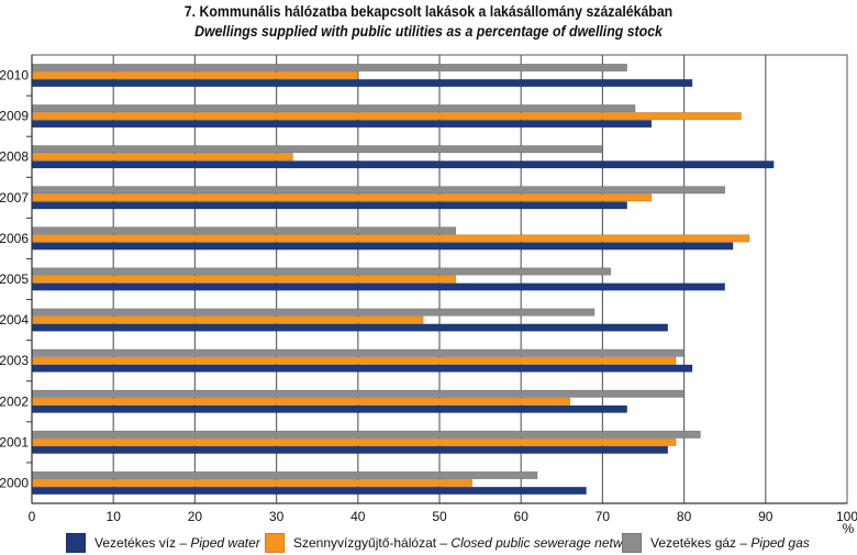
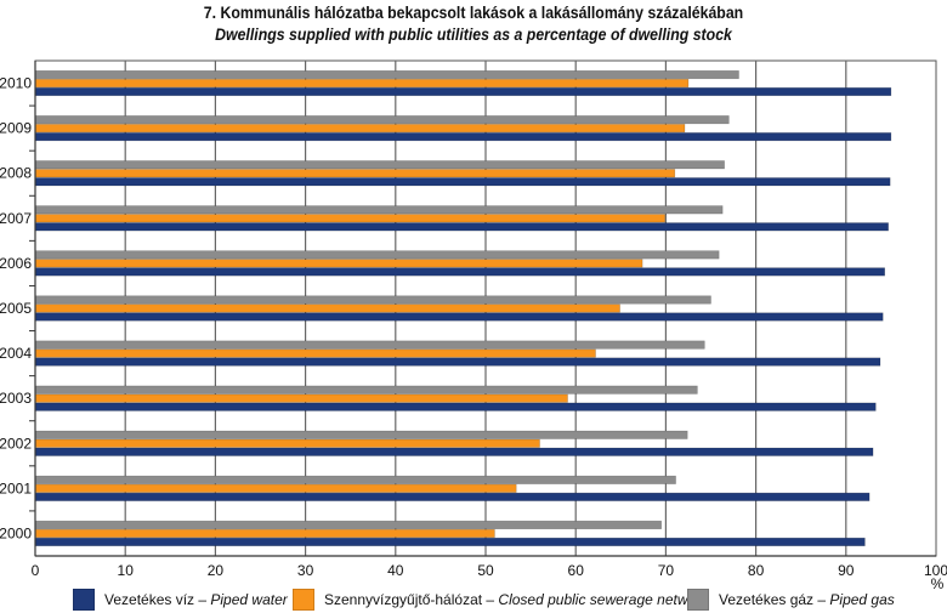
Vezetékes gáz – Piped gas/2010: 73 -> 78
Szennyvízgyűjtő-hálózat – Closed public sewerage network/2010: 40 -> 72
Vezetékes víz – Piped water/2010: 81 -> 95
Vezetékes gáz – Piped gas/2009: 74 -> 77
Szennyvízgyűjtő-hálózat – Closed public sewerage network/2009: 87 -> 72
Vezetékes víz – Piped water/2009: 76 -> 95
Vezetékes gáz – Piped gas/2008: 70 -> 76
Szennyvízgyűjtő-hálózat – Closed public sewerage network/2008: 32 -> 71
Vezetékes víz – Piped water/2008: 91 -> 95
Vezetékes gáz – Piped gas/2007: 85 -> 76
Szennyvízgyűjtő-hálózat – Closed public sewerage network/2007: 76 -> 70
Vezetékes víz – Piped water/2007: 73 -> 95
Vezetékes gáz – Piped gas/2006: 52 -> 76
Szennyvízgyűjtő-hálózat – Closed public sewerage network/2006: 88 -> 67
Vezetékes víz – Piped water/2006: 86 -> 94
Vezetékes gáz – Piped gas/2005: 71 -> 75
Szennyvízgyűjtő-hálózat – Closed public sewerage network/2005: 52 -> 65
Vezetékes víz – Piped water/2005: 85 -> 94
Vezetékes gáz – Piped gas/2004: 69 -> 74
Szennyvízgyűjtő-hálózat – Closed public sewerage network/2004: 48 -> 62
Vezetékes víz – Piped water/2004: 78 -> 94
Vezetékes gáz – Piped gas/2003: 80 -> 74
Szennyvízgyűjtő-hálózat – Closed public sewerage network/2003: 79 -> 59
Vezetékes víz – Piped water/2003: 81 -> 93
Vezetékes gáz – Piped gas/2002: 80 -> 72
Szennyvízgyűjtő-hálózat – Closed public sewerage network/2002: 66 -> 56
Vezetékes víz – Piped water/2002: 73 -> 93
Vezetékes gáz – Piped gas/2001: 82 -> 71
Szennyvízgyűjtő-hálózat – Closed public sewerage network/2001: 79 -> 53
Vezetékes víz – Piped water/2001: 78 -> 93
Vezetékes gáz – Piped gas/2000: 62 -> 70
Szennyvízgyűjtő-hálózat – Closed public sewerage network/2000: 54 -> 51
Vezetékes víz – Piped water/2000: 68 -> 92
